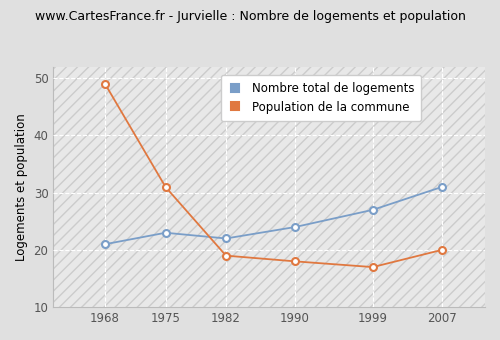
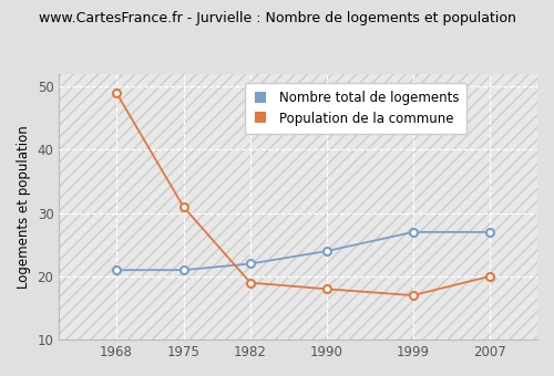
Nombre total de logements/1975: 23 -> 21
Nombre total de logements/2007: 31 -> 27
